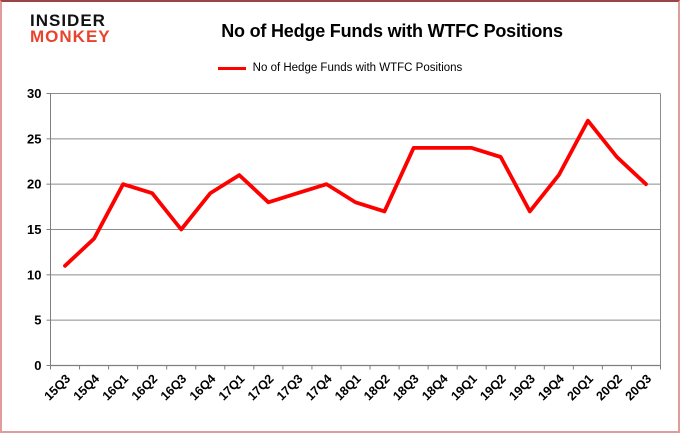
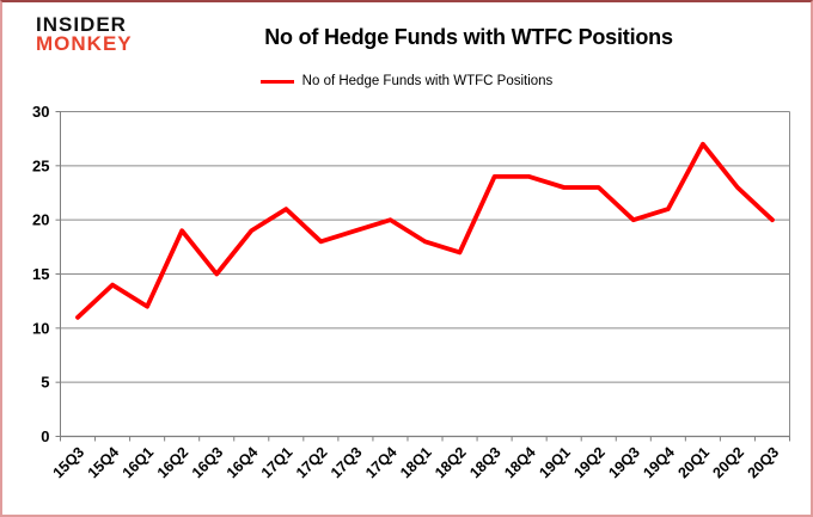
16Q1: 20 -> 12
19Q1: 24 -> 23
19Q3: 17 -> 20
